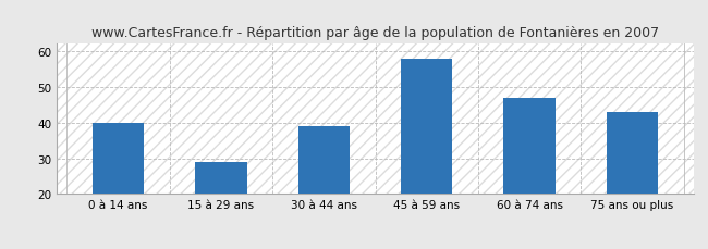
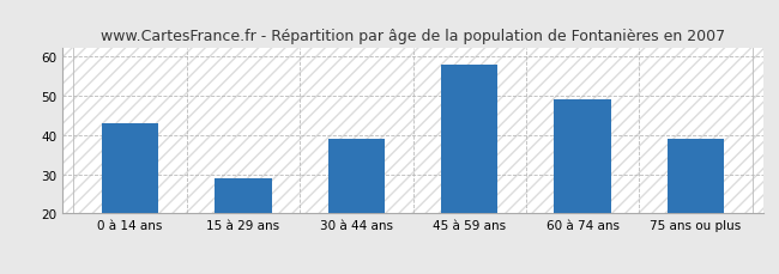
0 à 14 ans: 40 -> 43
60 à 74 ans: 47 -> 49
75 ans ou plus: 43 -> 39
